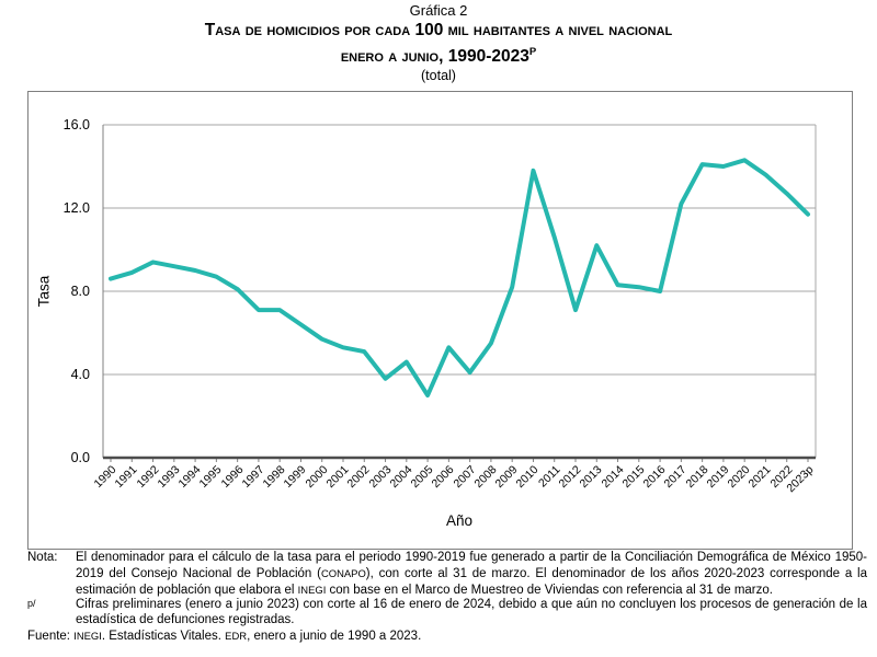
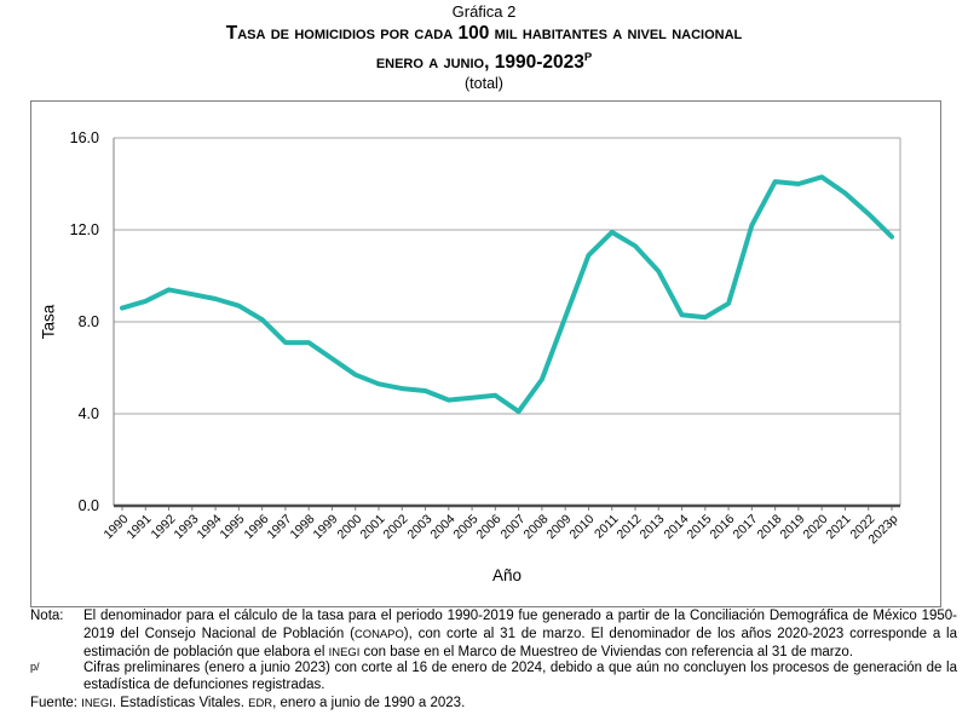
2003: 3.8 -> 5.0
2005: 3.0 -> 4.7
2006: 5.3 -> 4.8
2010: 13.8 -> 10.9
2011: 10.6 -> 11.9
2012: 7.1 -> 11.3
2016: 8.0 -> 8.8
